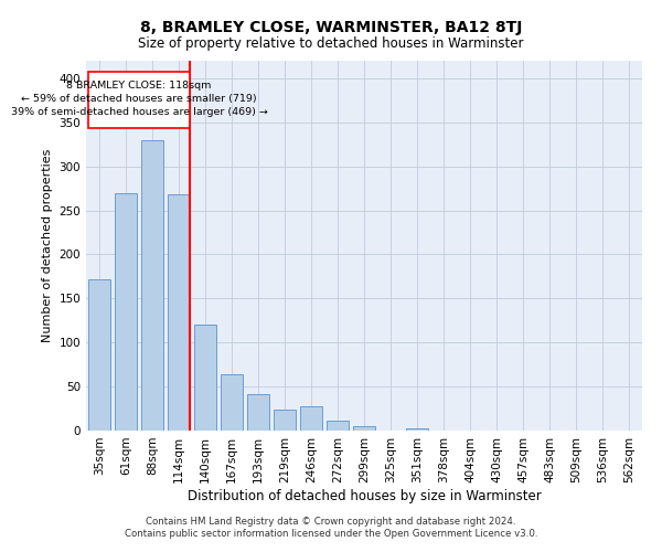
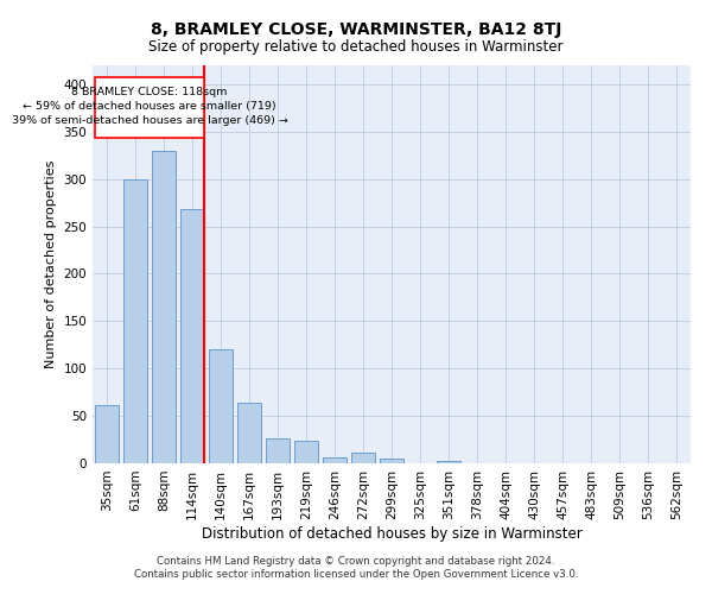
35sqm: 172 -> 62
61sqm: 270 -> 300
193sqm: 42 -> 26
246sqm: 28 -> 6
